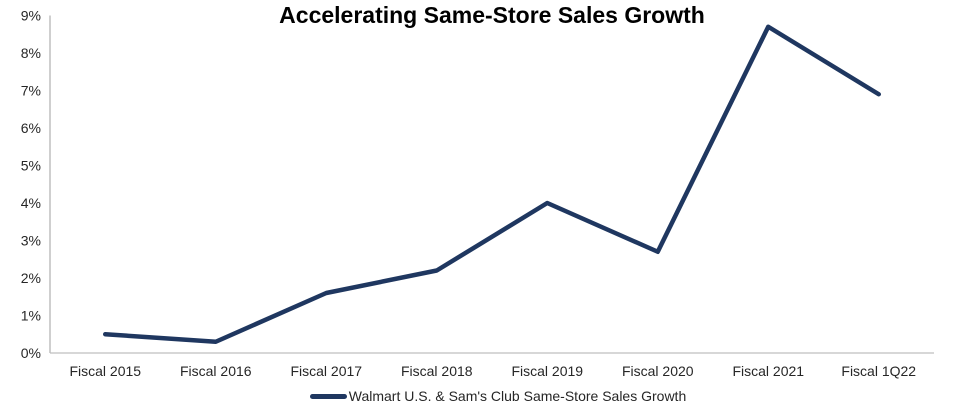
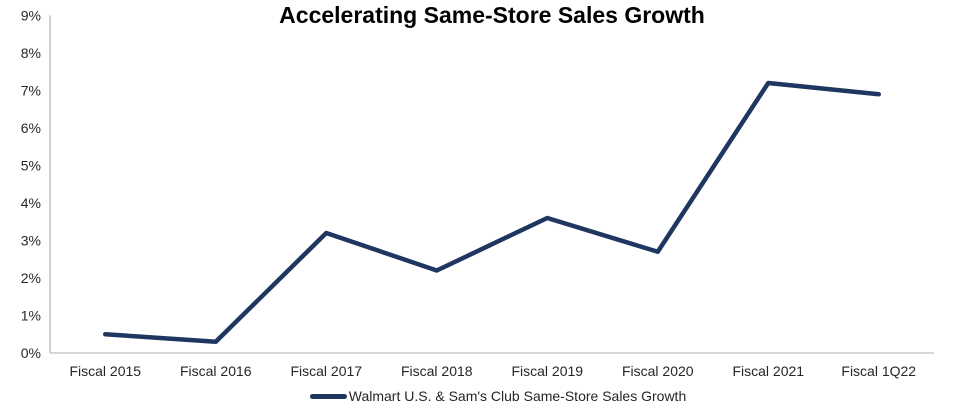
Fiscal 2017: 1.6% -> 3.2%
Fiscal 2019: 4.0% -> 3.6%
Fiscal 2021: 8.7% -> 7.2%
